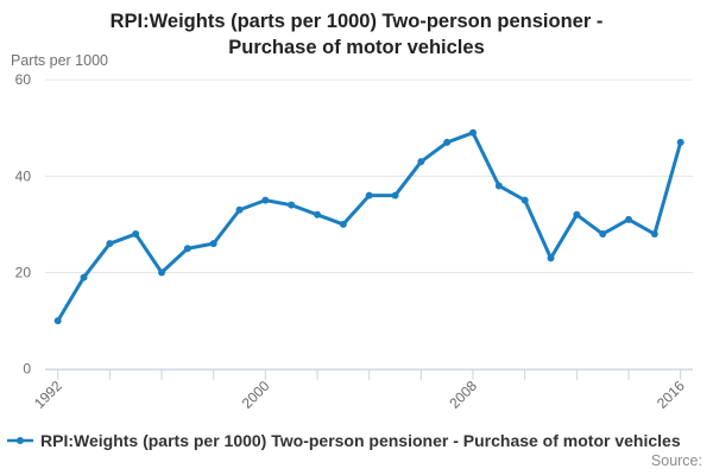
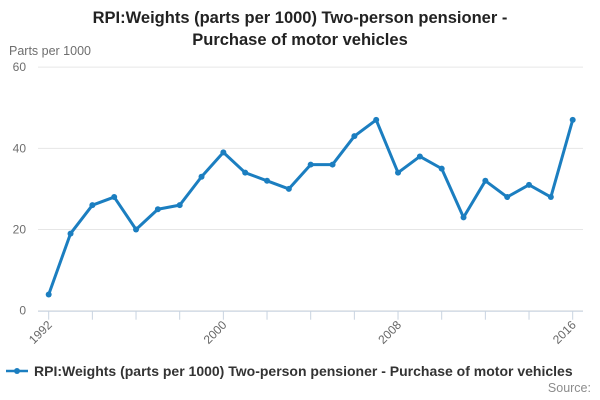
1992: 10 -> 4
2000: 35 -> 39
2008: 49 -> 34
